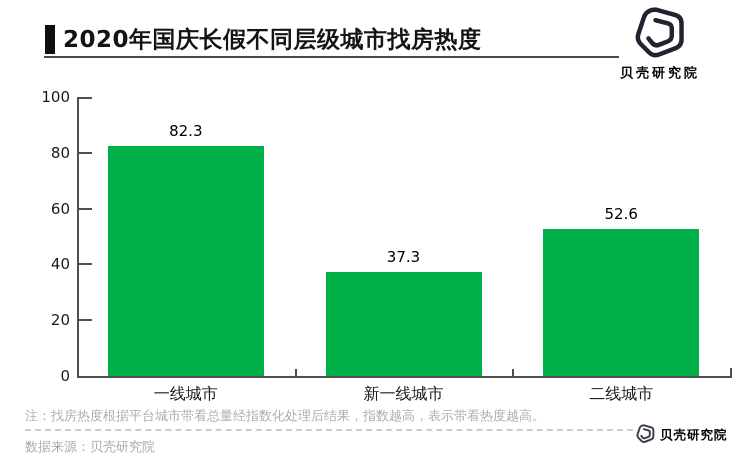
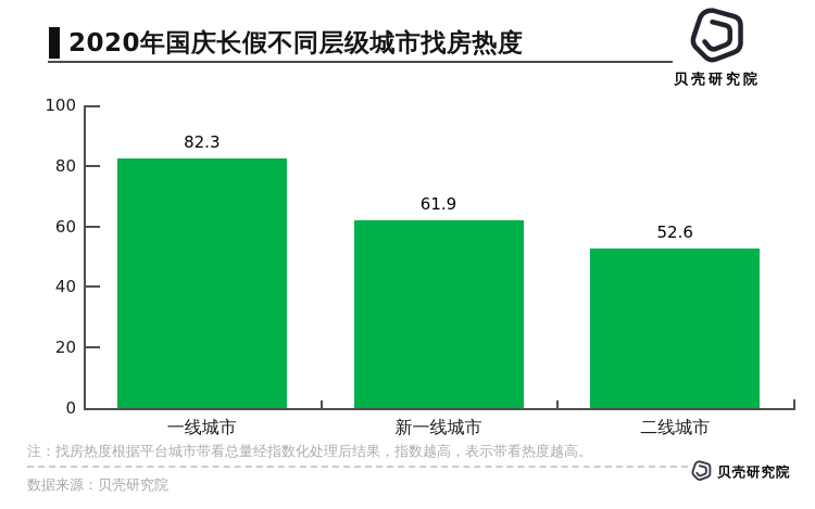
新一线城市: 37.3 -> 61.9
